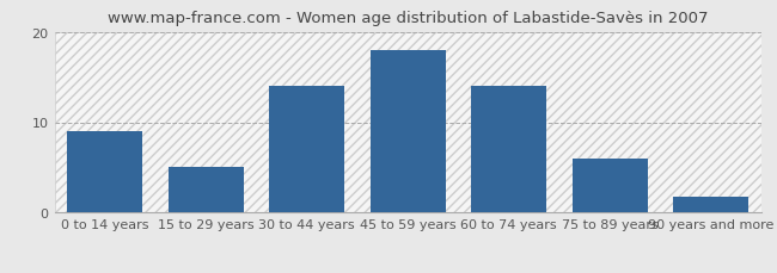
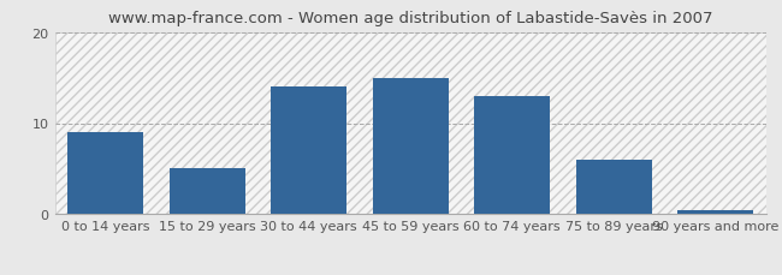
45 to 59 years: 18.0 -> 15.0
60 to 74 years: 14.0 -> 13.0
90 years and more: 1.8 -> 0.5
